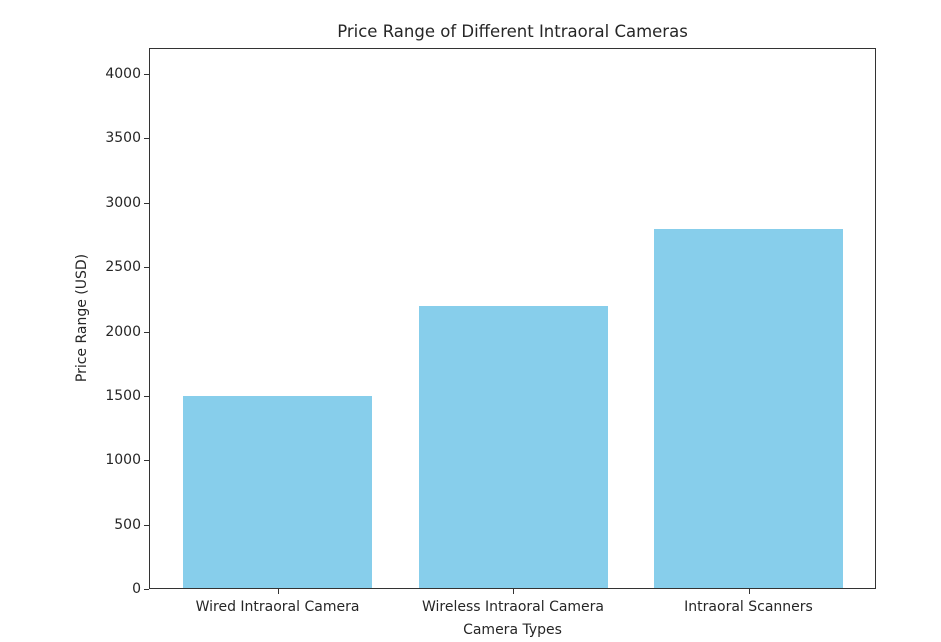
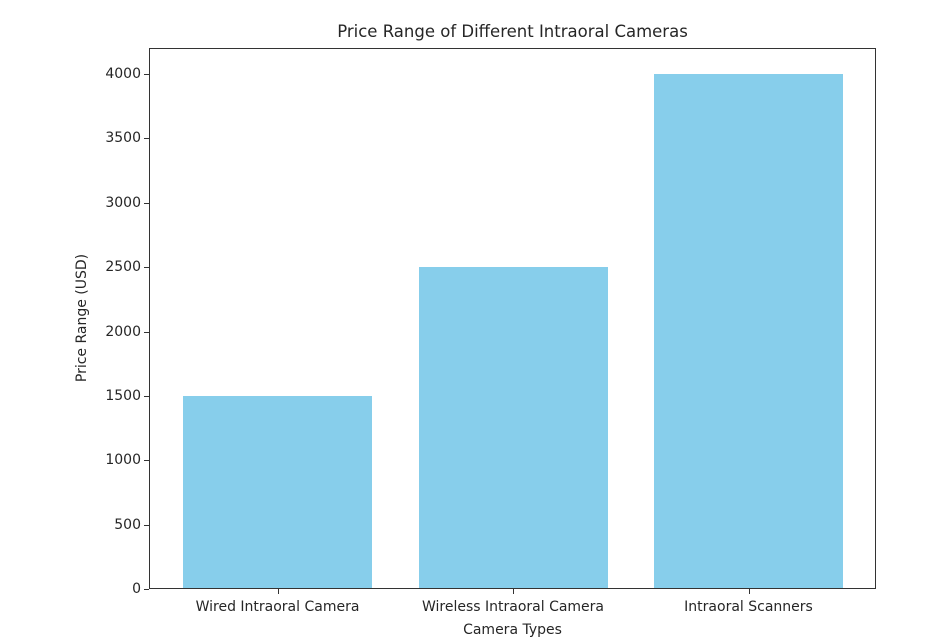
Wireless Intraoral Camera: 2200 -> 2500
Intraoral Scanners: 2800 -> 4000
